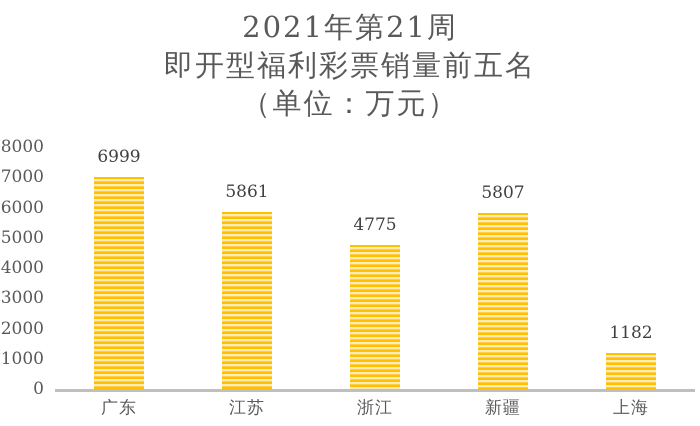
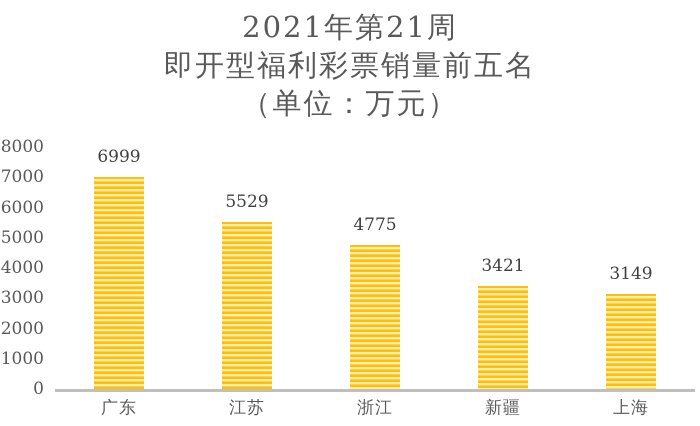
江苏: 5861 -> 5529
新疆: 5807 -> 3421
上海: 1182 -> 3149
